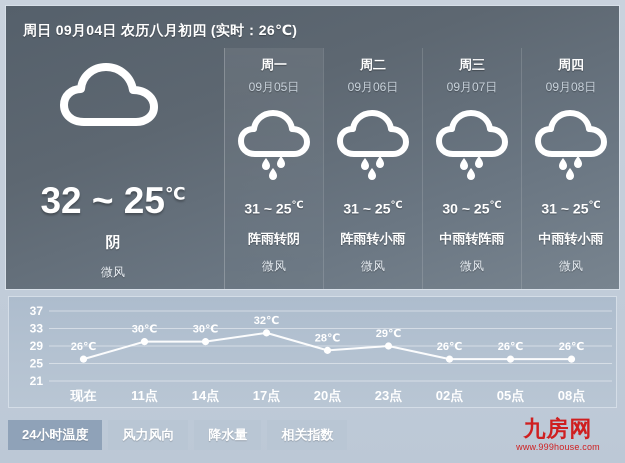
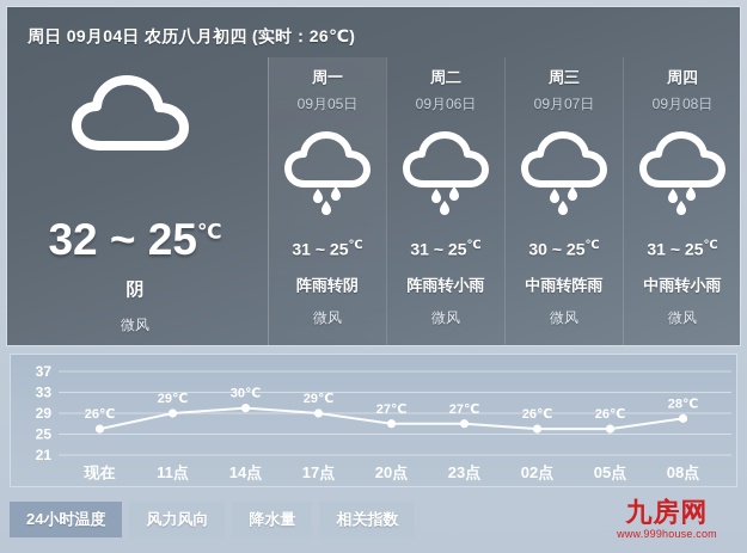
11点: 30 -> 29
17点: 32 -> 29
20点: 28 -> 27
23点: 29 -> 27
08点: 26 -> 28
